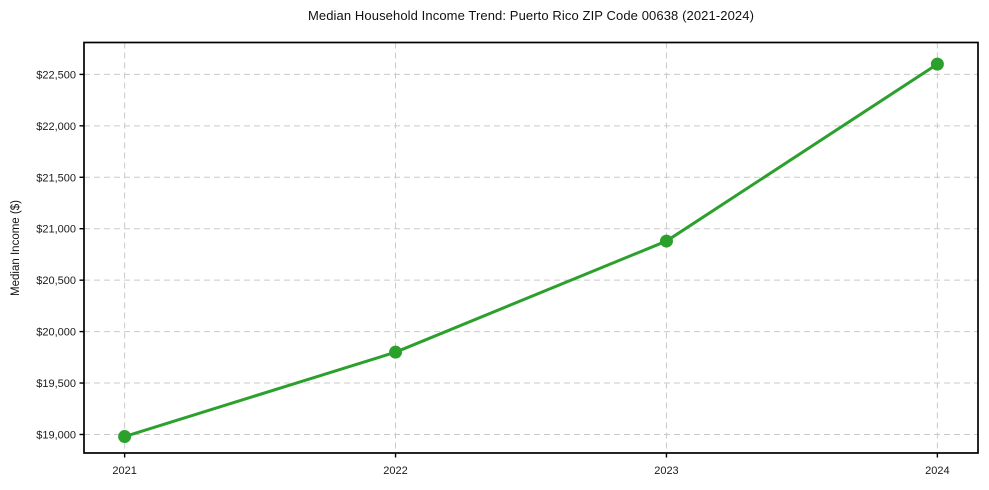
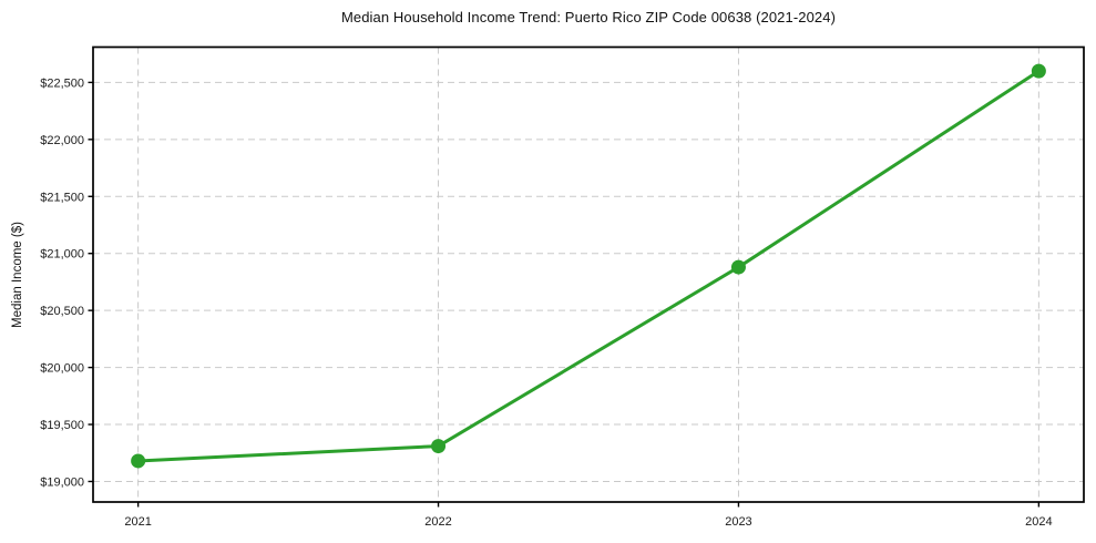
2021: $18980 -> $19180
2022: $19800 -> $19310
